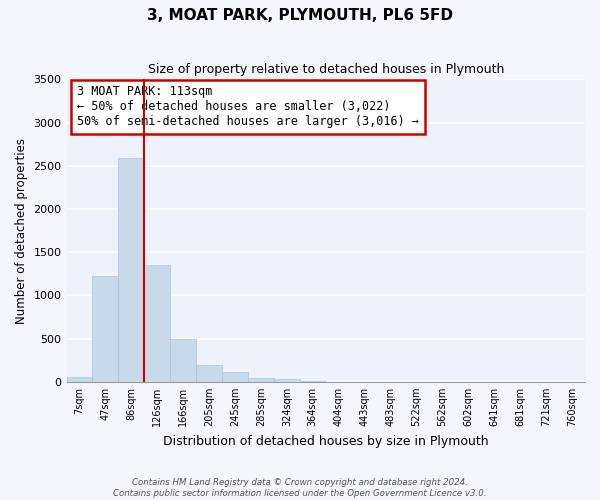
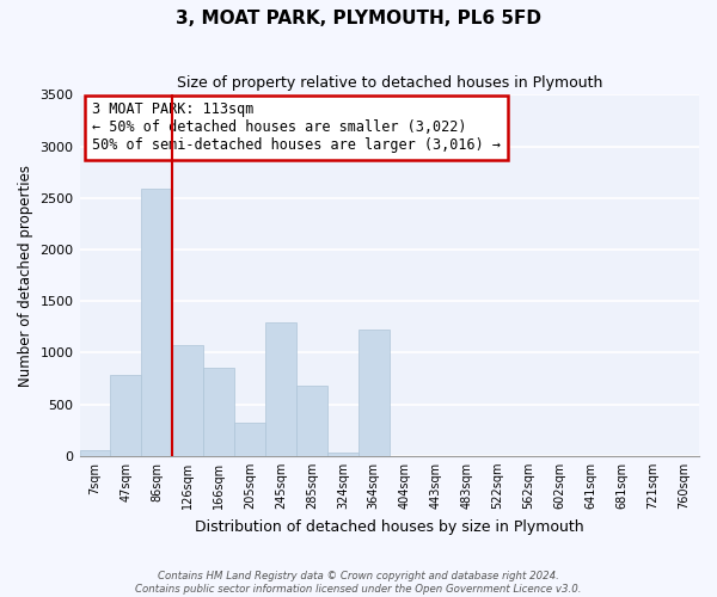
47sqm: 1230 -> 780
126sqm: 1350 -> 1080
166sqm: 500 -> 860
205sqm: 200 -> 320
245sqm: 110 -> 1300
285sqm: 40 -> 680
364sqm: 0 -> 1220
